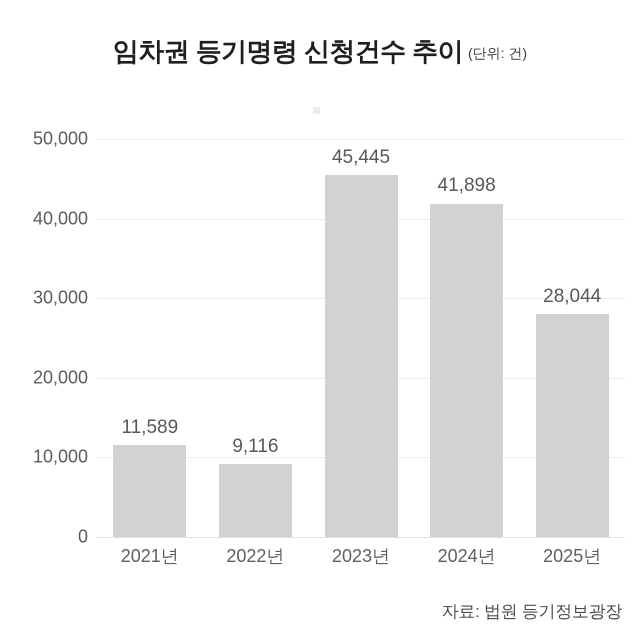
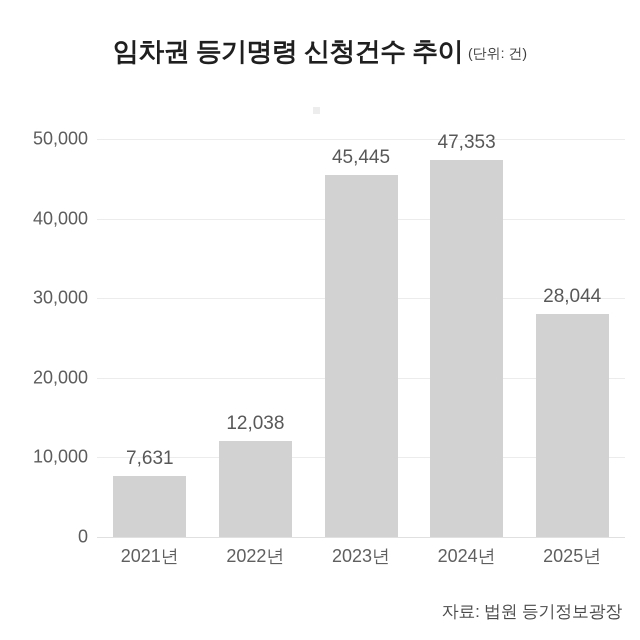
2021년: 11,589 -> 7,631
2022년: 9,116 -> 12,038
2024년: 41,898 -> 47,353
